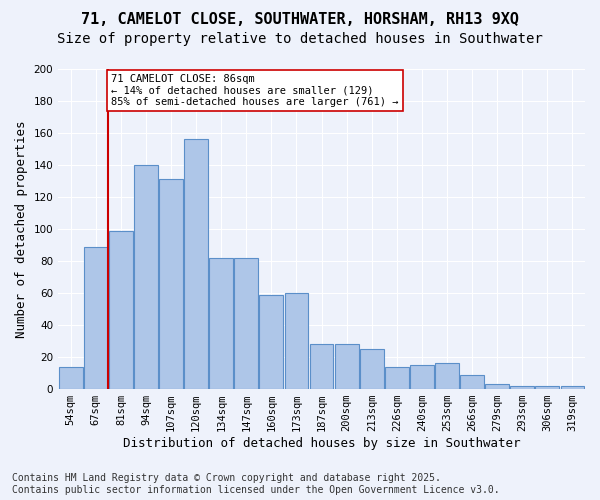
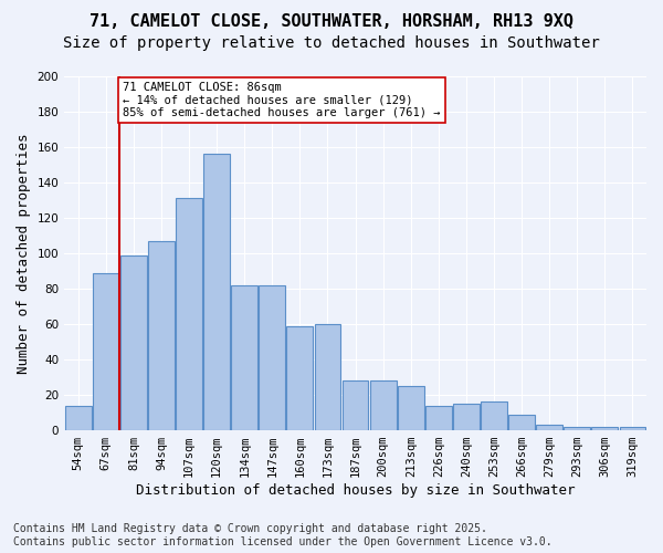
94sqm: 140 -> 107
